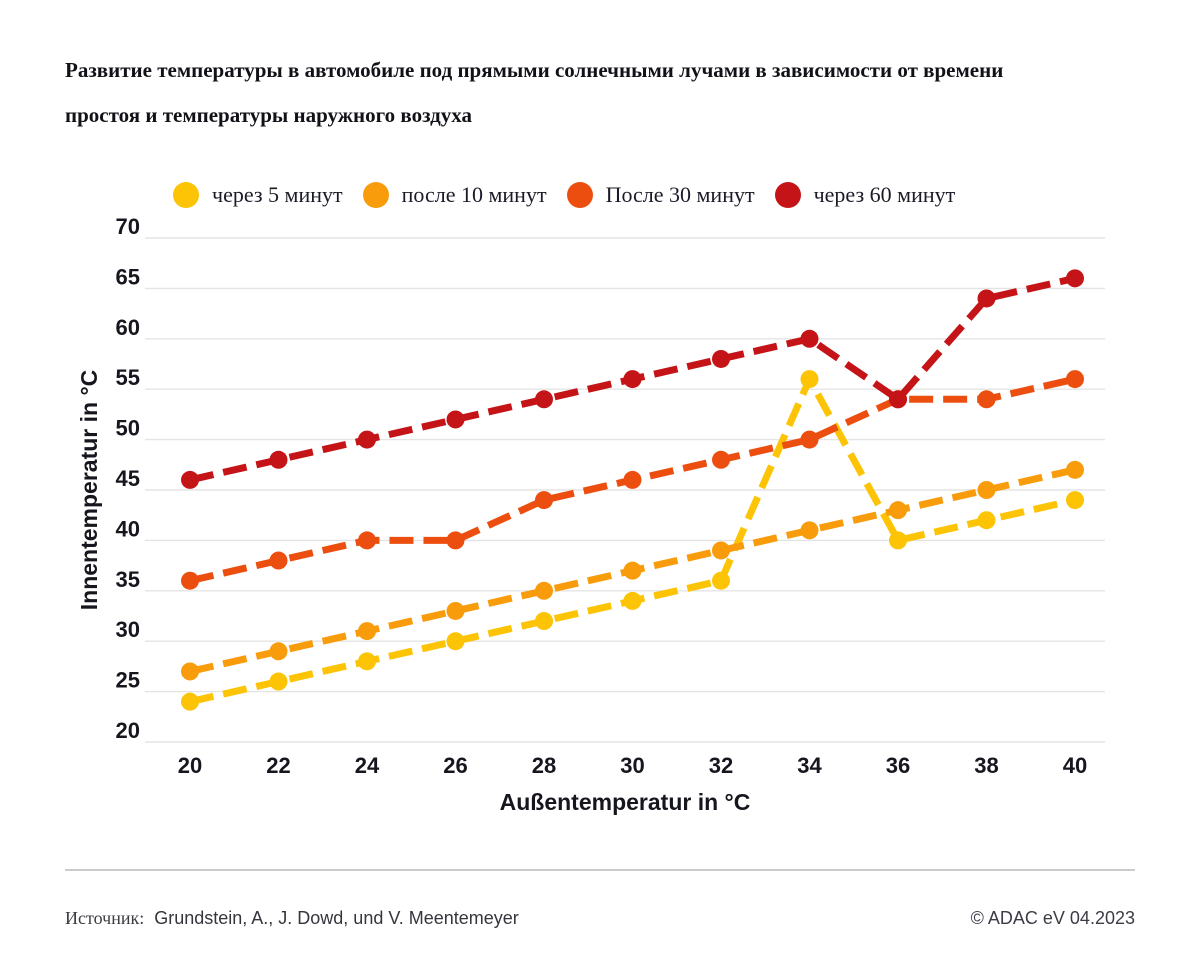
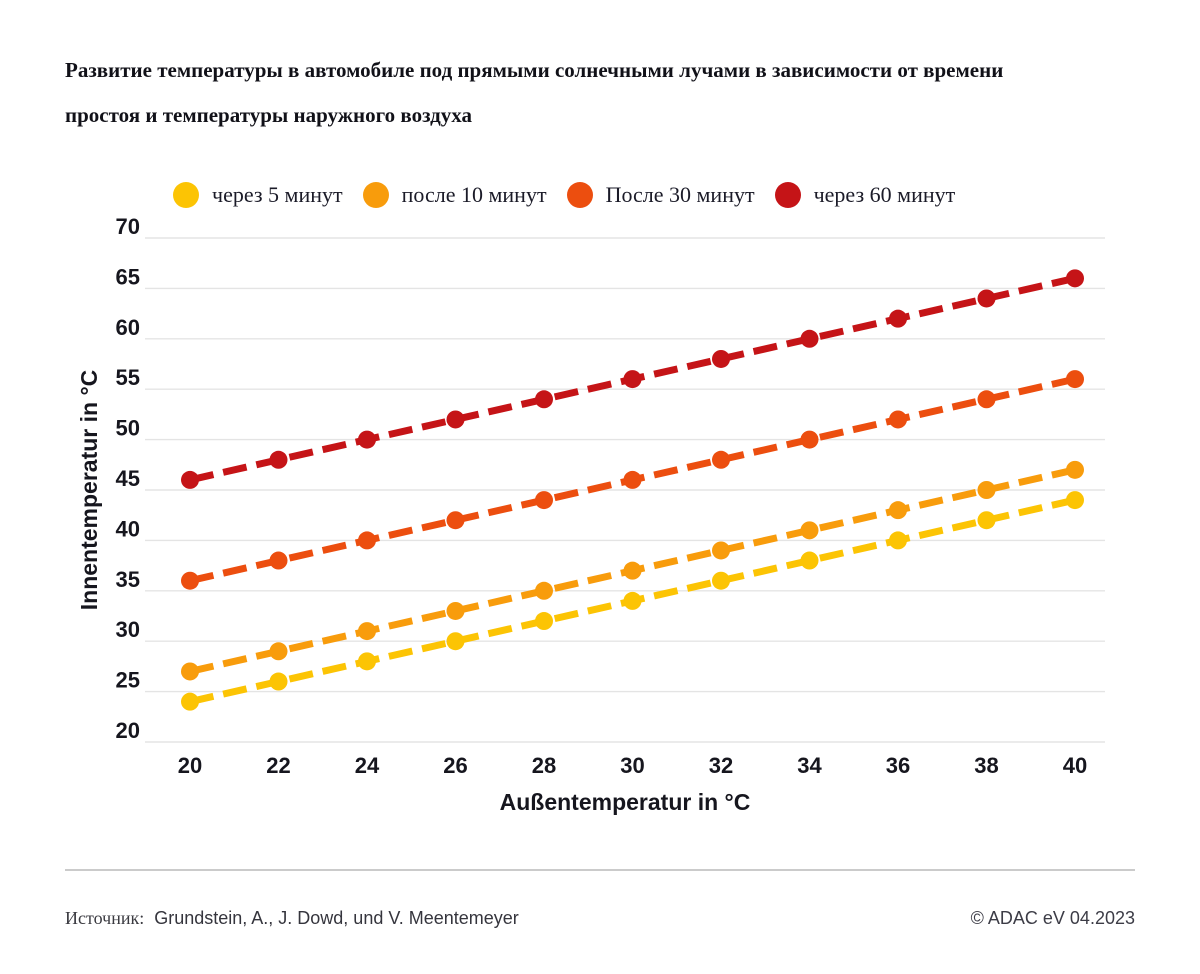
После 30 минут/26: 40 -> 42
через 5 минут/34: 56 -> 38
После 30 минут/36: 54 -> 52
через 60 минут/36: 54 -> 62
